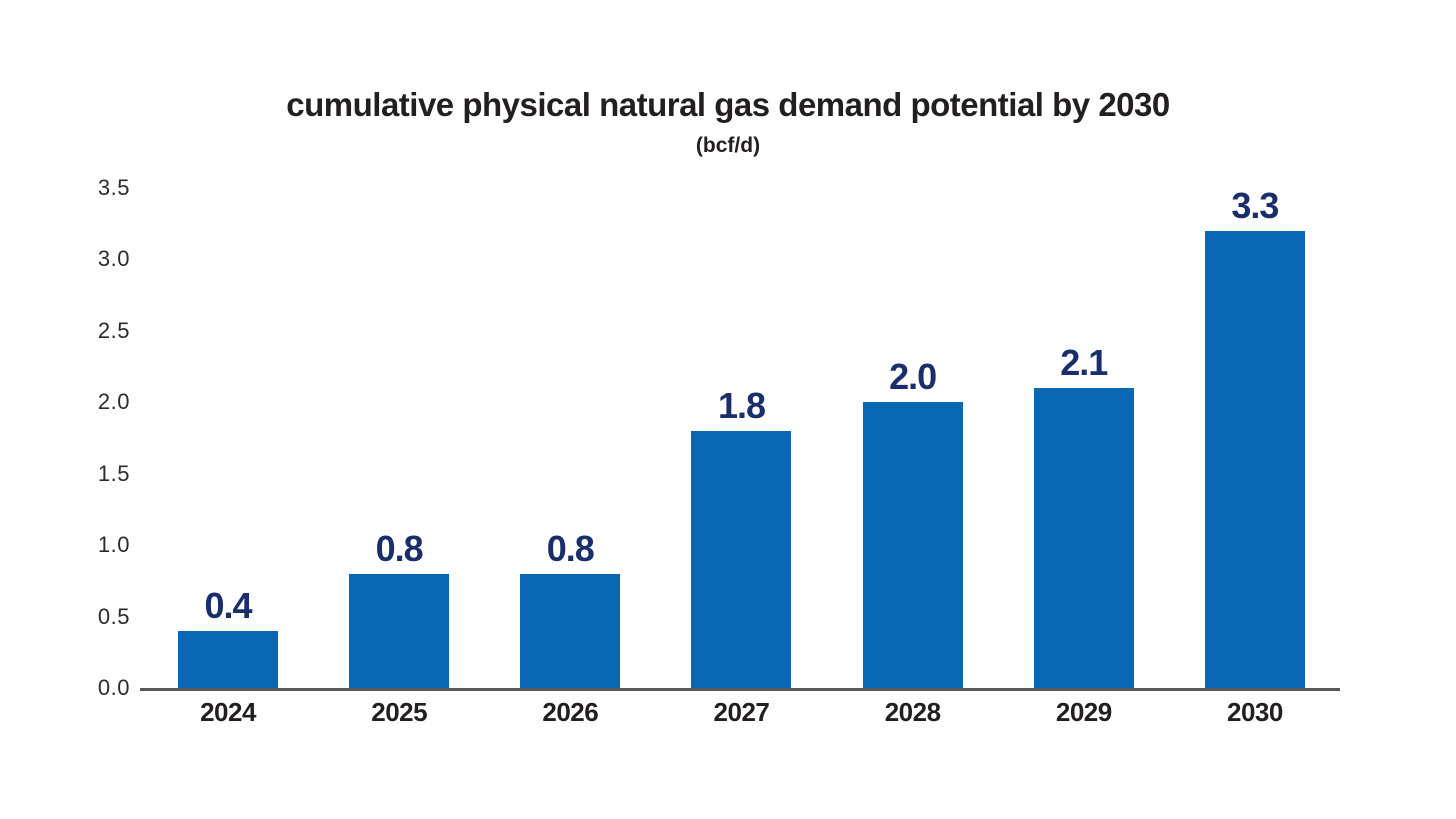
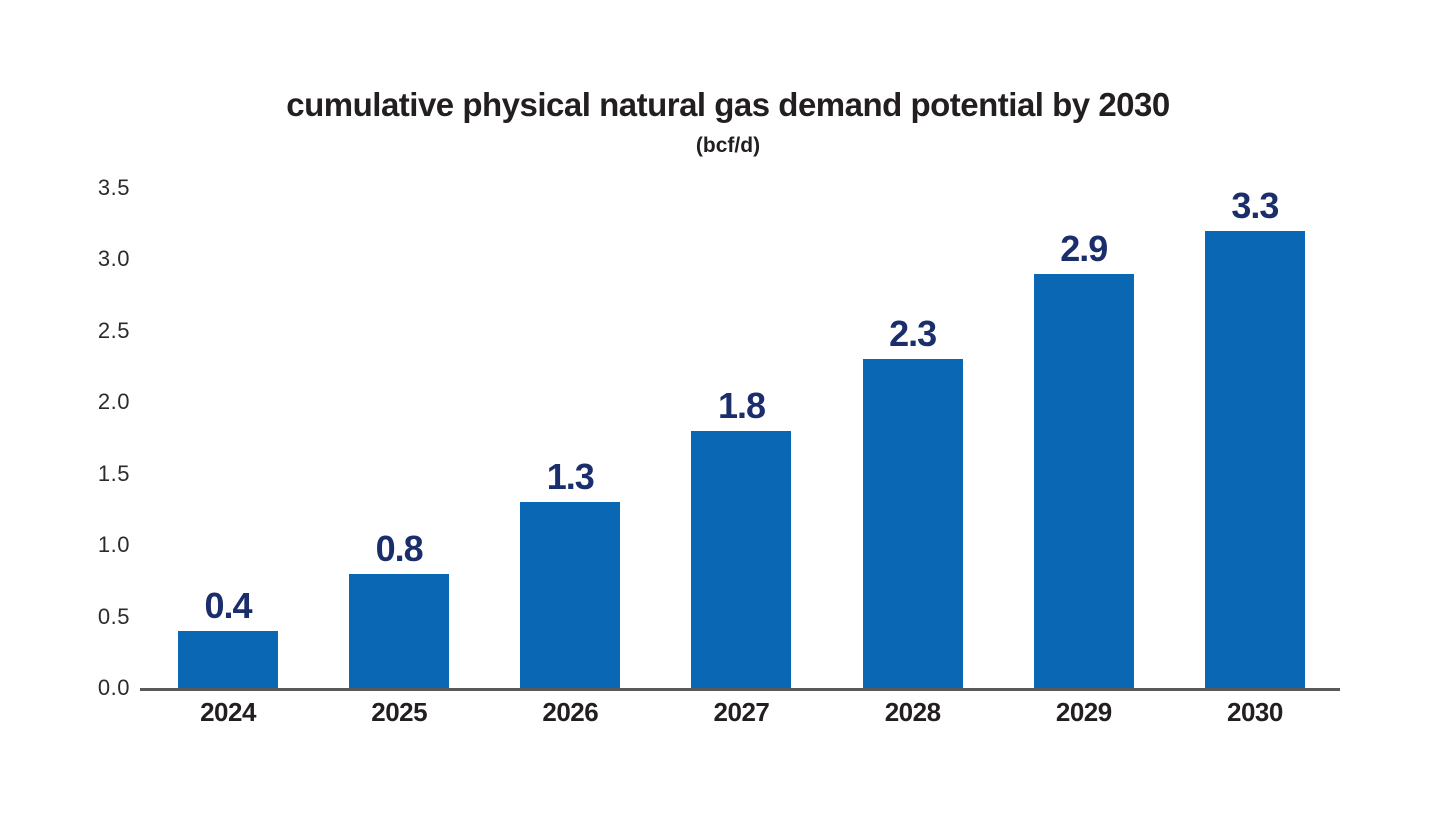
2026: 0.8 -> 1.3
2028: 2.0 -> 2.3
2029: 2.1 -> 2.9
